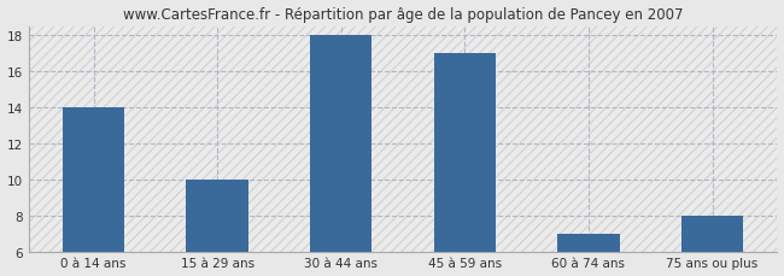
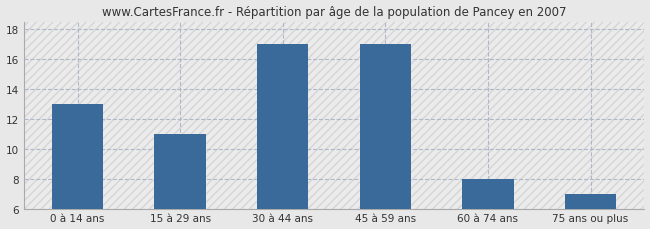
0 à 14 ans: 14 -> 13
15 à 29 ans: 10 -> 11
30 à 44 ans: 18 -> 17
60 à 74 ans: 7 -> 8
75 ans ou plus: 8 -> 7
